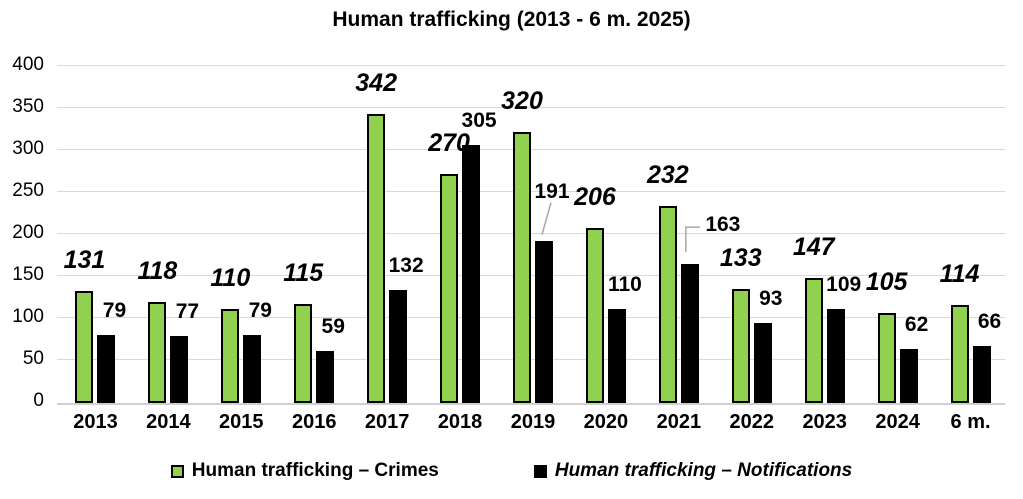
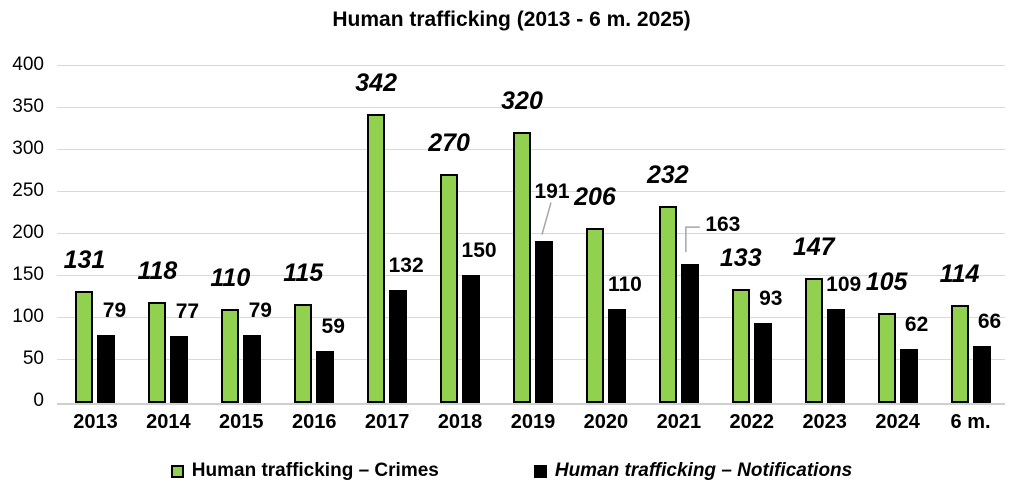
Human trafficking – Notifications/2018: 305 -> 150
